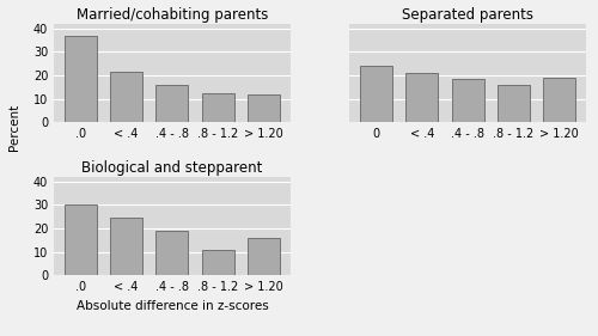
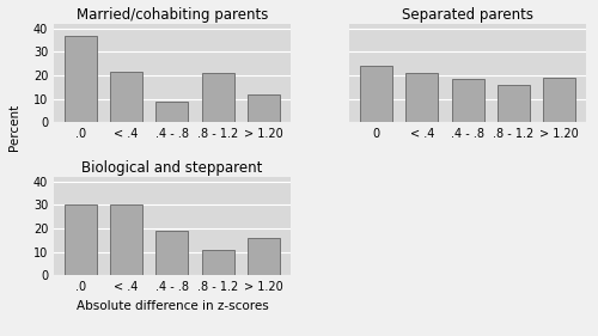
Married/cohabiting parents/.4 - .8: 16 -> 9
Married/cohabiting parents/.8 - 1.2: 12 -> 21
Biological and stepparent/< .4: 24 -> 30
